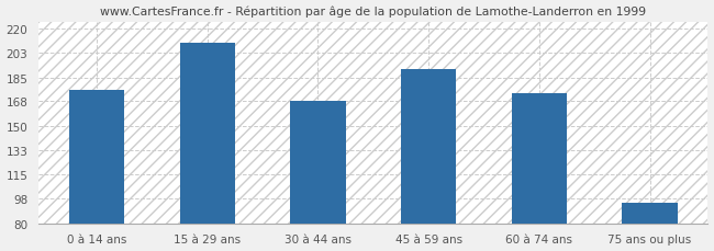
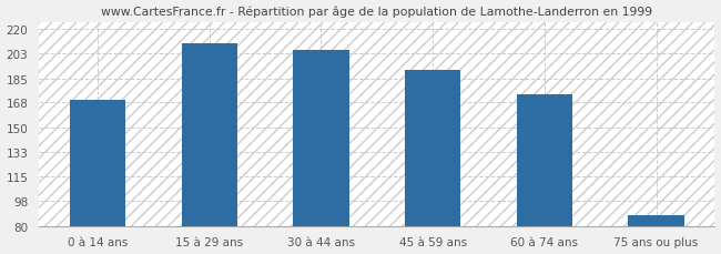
0 à 14 ans: 176 -> 170
30 à 44 ans: 168 -> 205
75 ans ou plus: 95 -> 88
